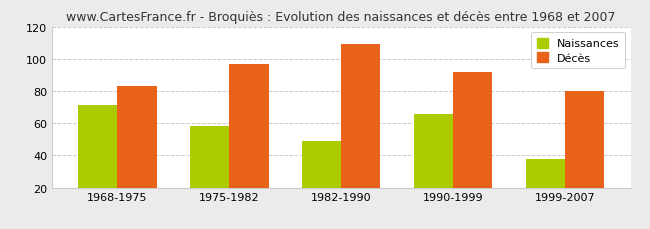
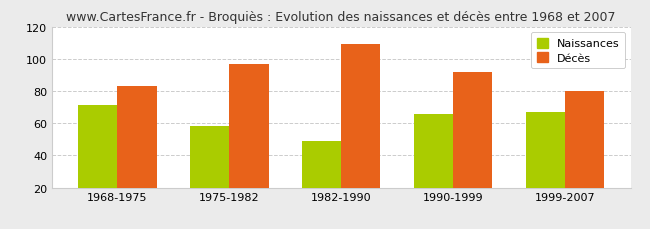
Naissances/1999-2007: 38 -> 67
